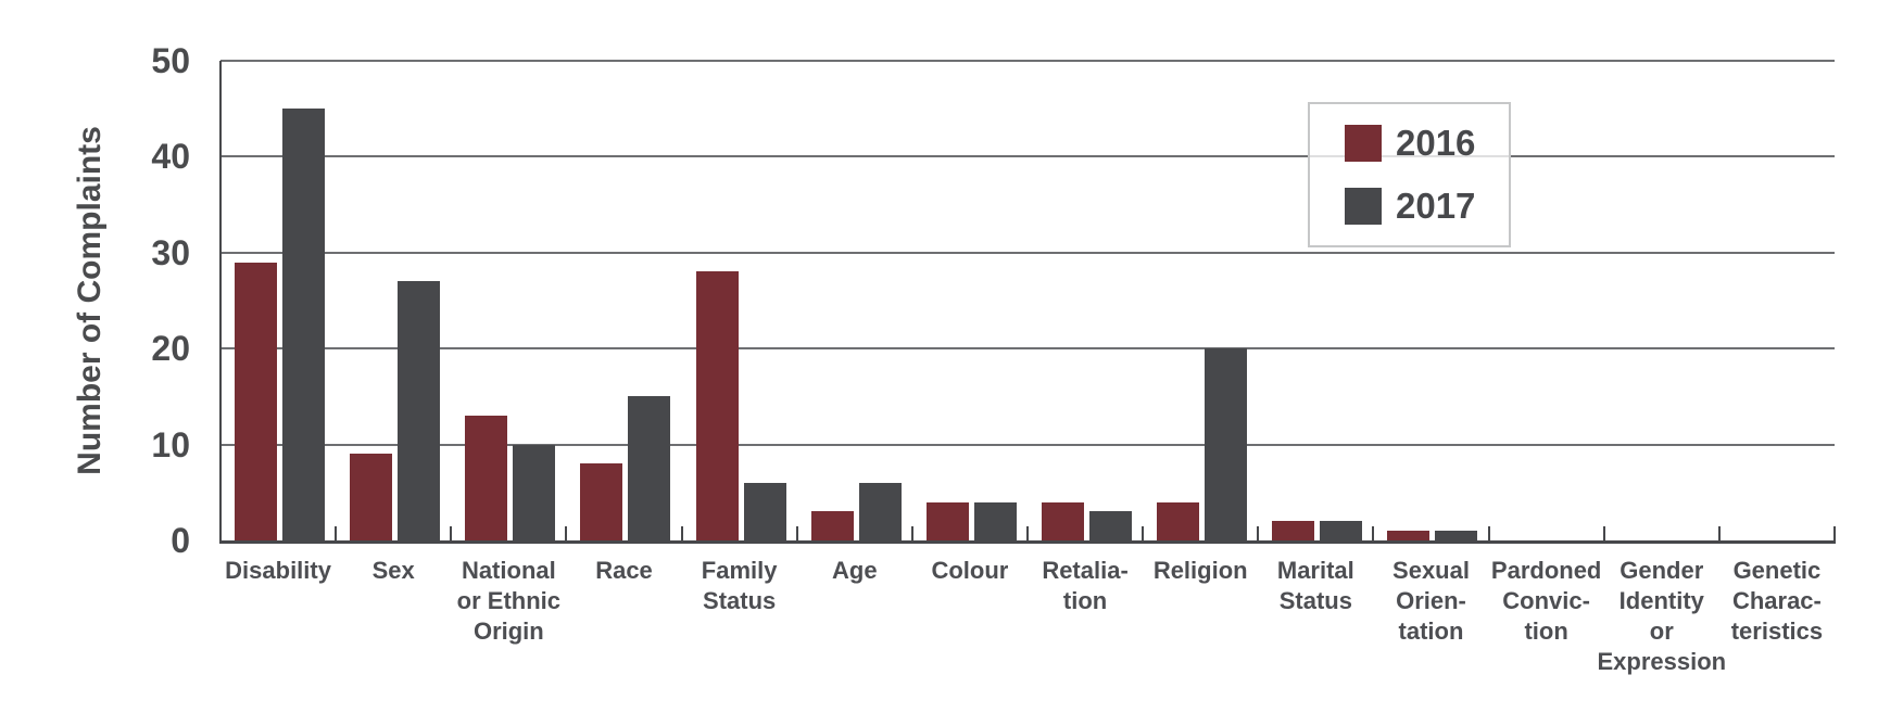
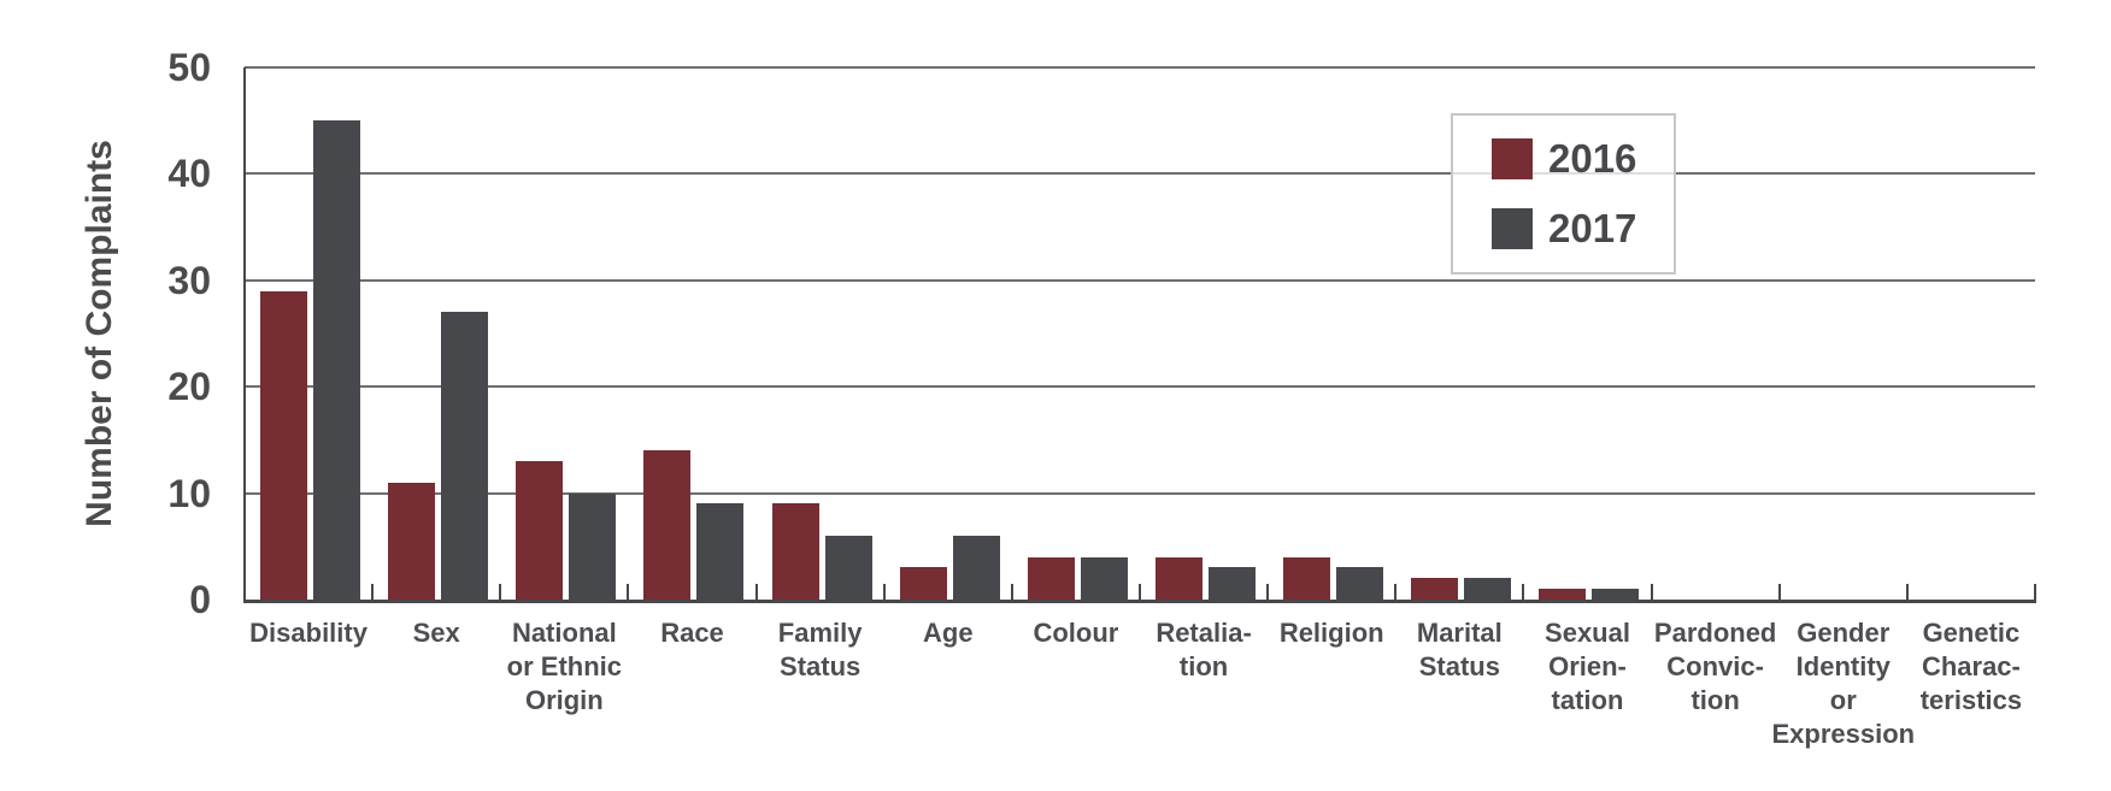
2016/Sex: 9 -> 11
2016/Race: 8 -> 14
2017/Race: 15 -> 9
2016/Family Status: 28 -> 9
2017/Religion: 20 -> 3
